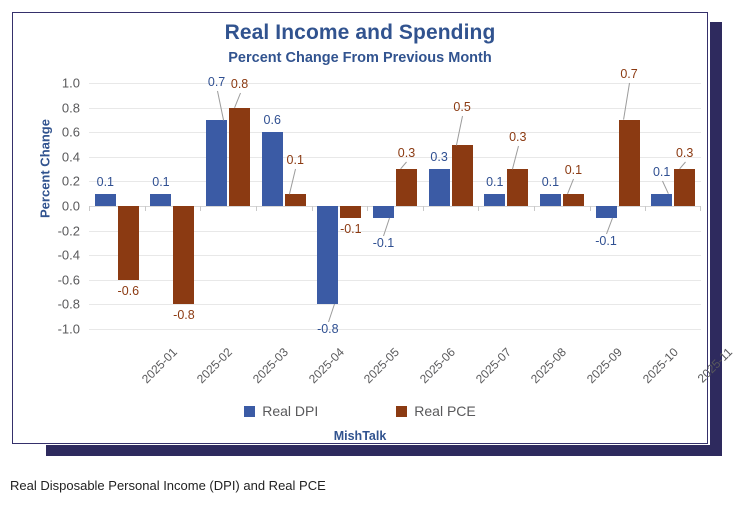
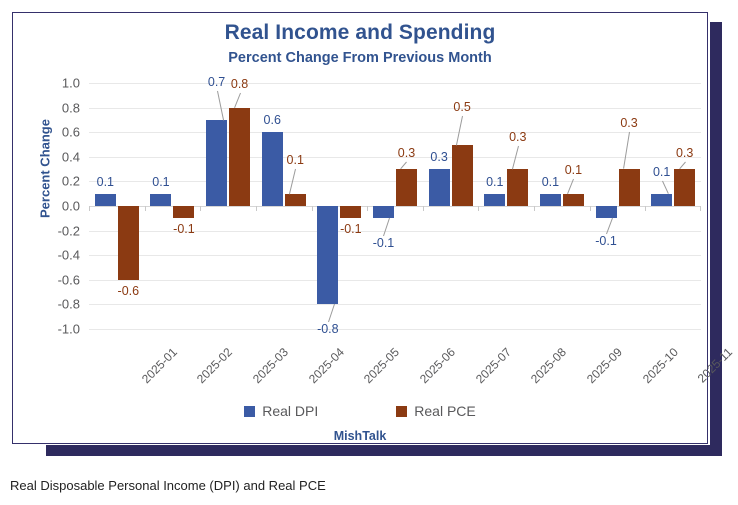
Real PCE/2025-02: -0.8 -> -0.1
Real PCE/2025-10: 0.7 -> 0.3
